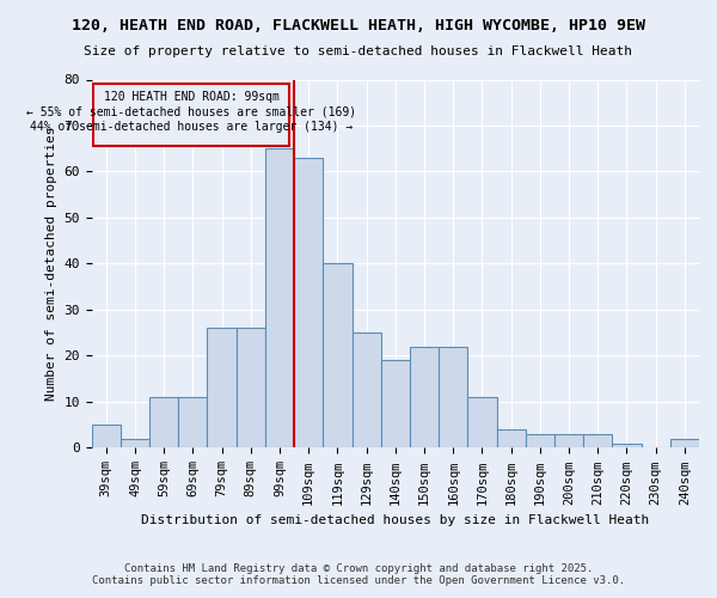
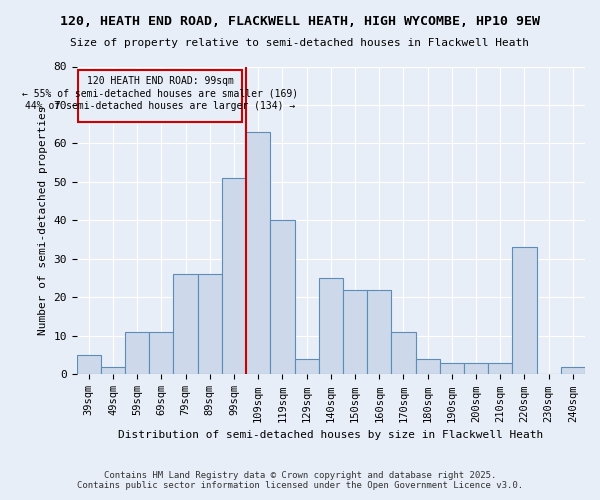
99sqm: 65 -> 51
129sqm: 25 -> 4
140sqm: 19 -> 25
220sqm: 1 -> 33
